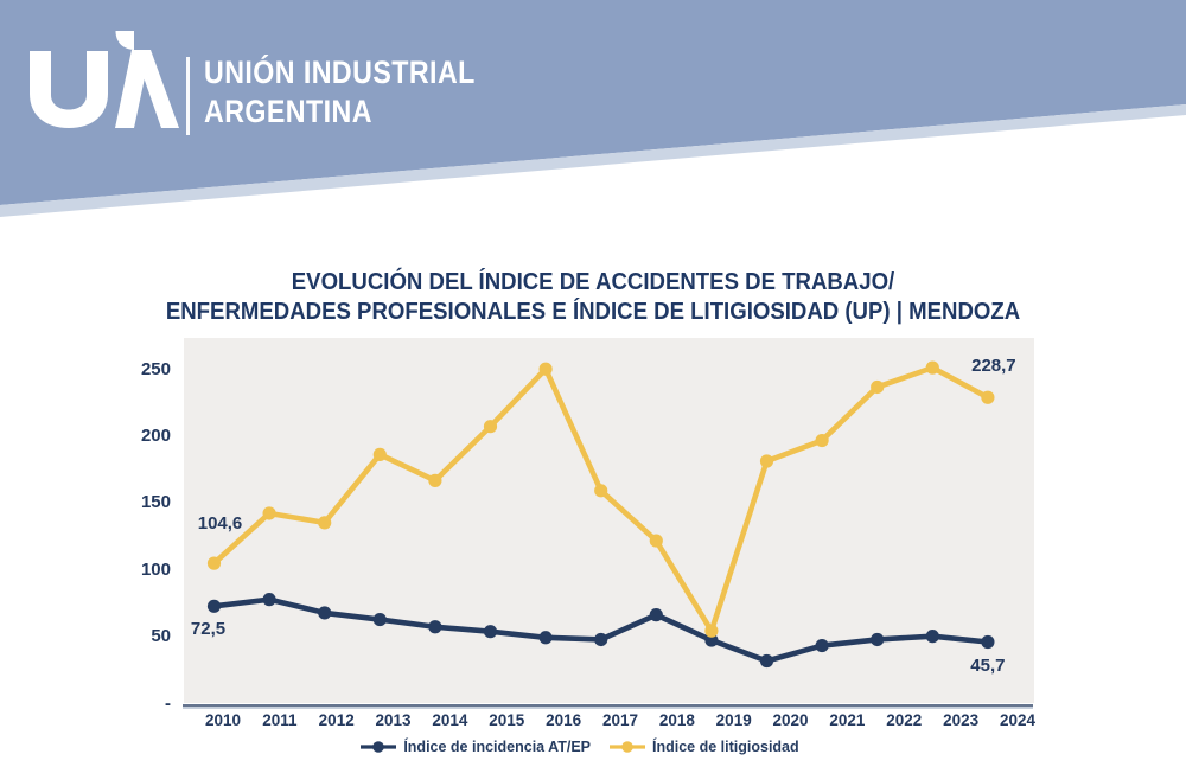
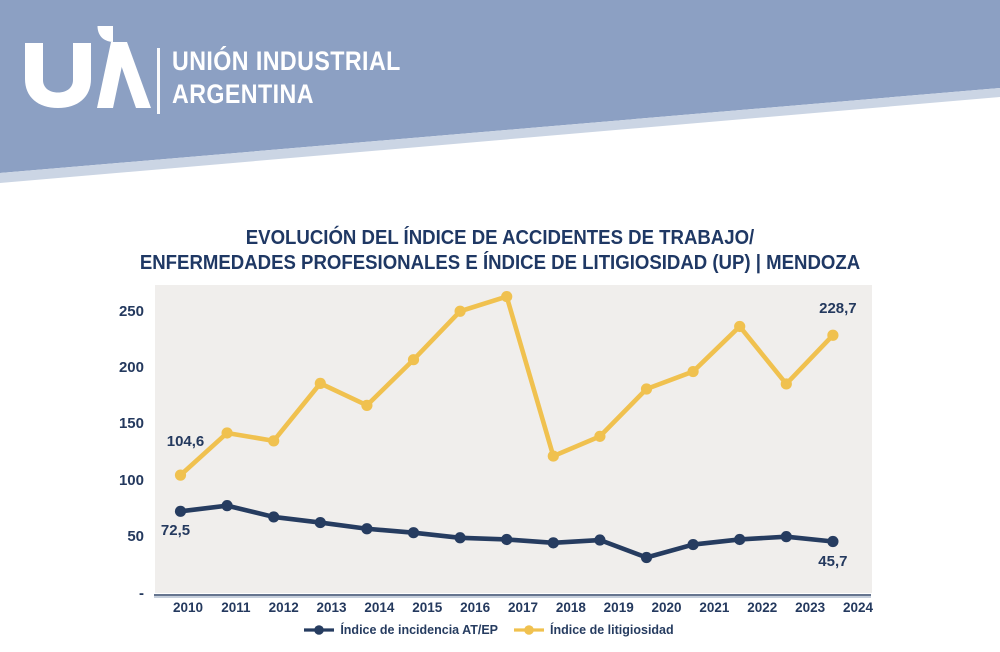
Índice de litigiosidad/2017: 159 -> 263
Índice de incidencia AT/EP/2018: 66 -> 44
Índice de litigiosidad/2019: 54 -> 139
Índice de litigiosidad/2023: 251 -> 186
